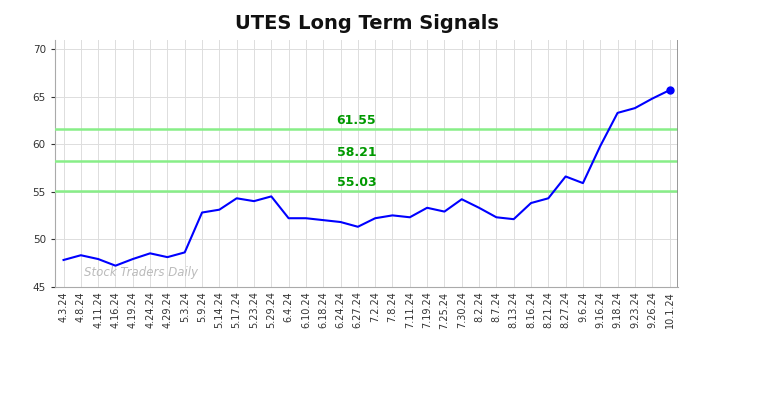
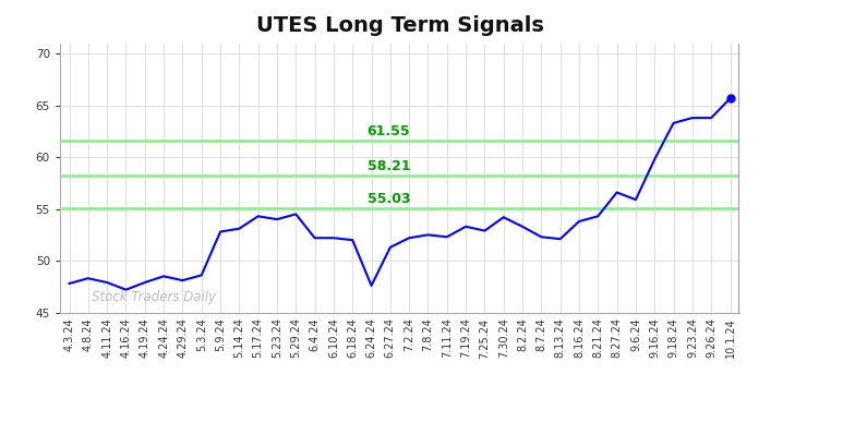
6.24.24: 51.8 -> 47.6
9.26.24: 64.8 -> 63.8
